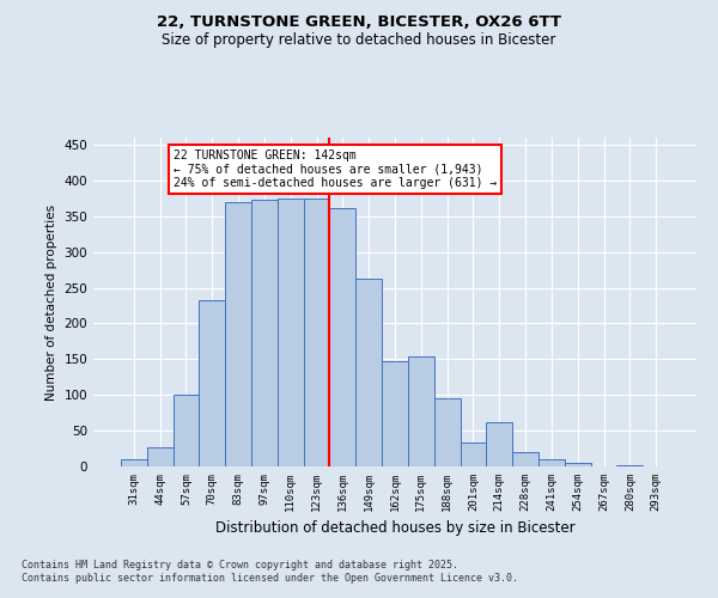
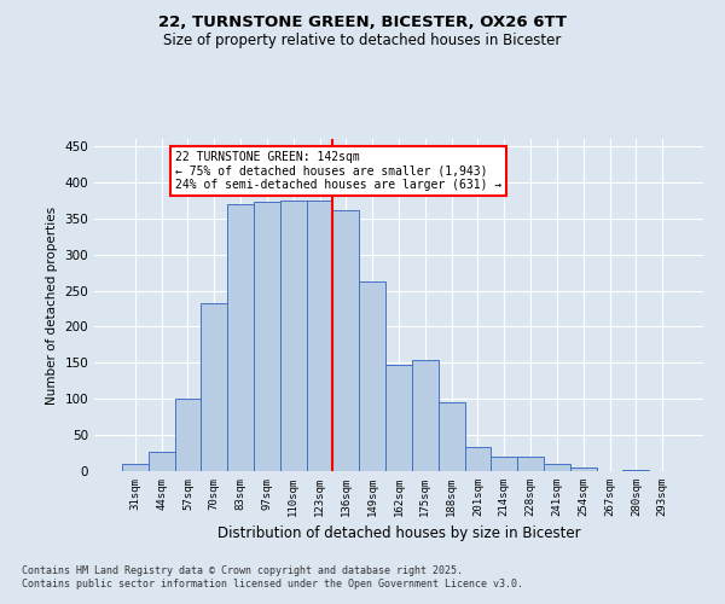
214sqm: 62 -> 20
